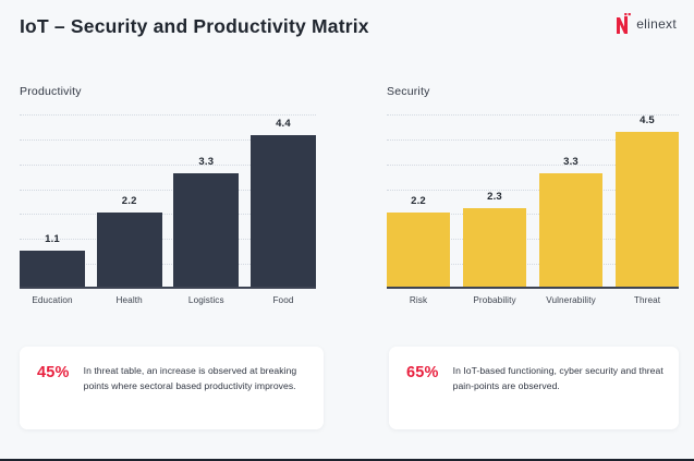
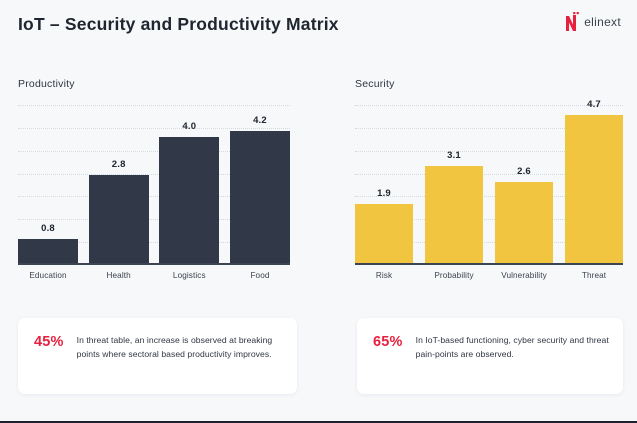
Productivity/Education: 1.1 -> 0.8
Productivity/Health: 2.2 -> 2.8
Productivity/Logistics: 3.3 -> 4.0
Productivity/Food: 4.4 -> 4.2
Security/Risk: 2.2 -> 1.9
Security/Probability: 2.3 -> 3.1
Security/Vulnerability: 3.3 -> 2.6
Security/Threat: 4.5 -> 4.7
